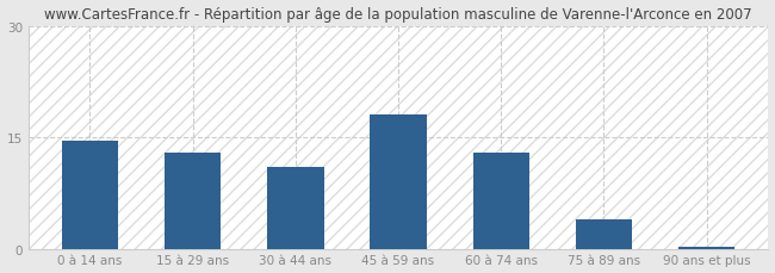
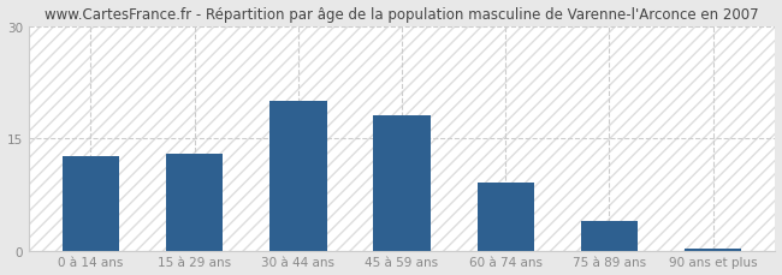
0 à 14 ans: 14.5 -> 12.6
30 à 44 ans: 11.0 -> 20.0
60 à 74 ans: 13.0 -> 9.0
